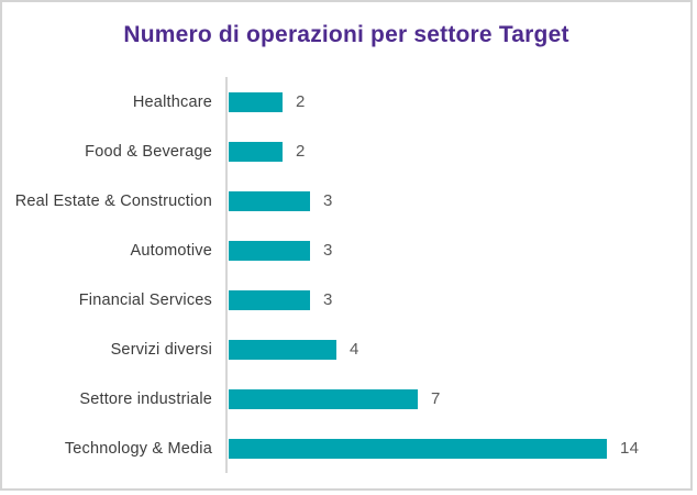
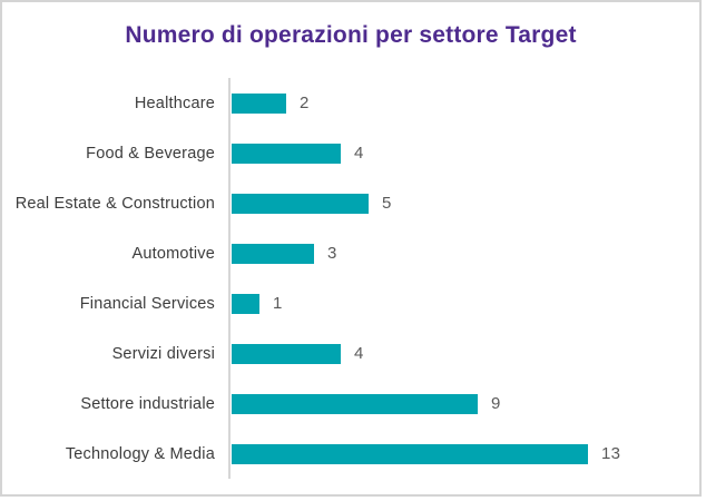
Food & Beverage: 2 -> 4
Real Estate & Construction: 3 -> 5
Financial Services: 3 -> 1
Settore industriale: 7 -> 9
Technology & Media: 14 -> 13
